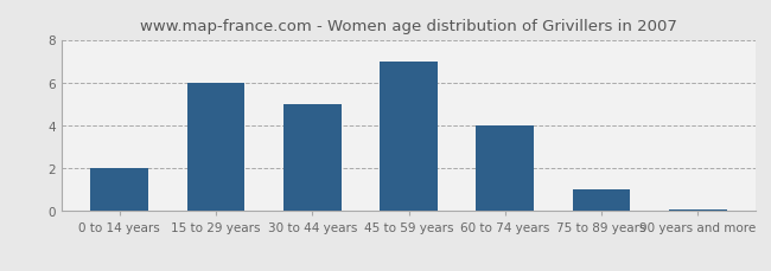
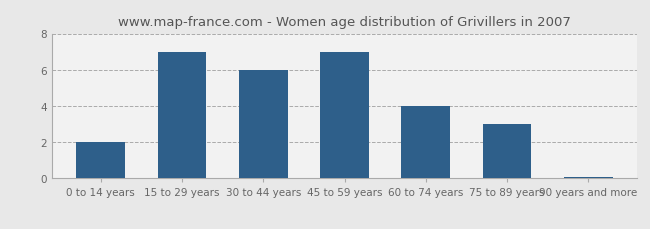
15 to 29 years: 6.0 -> 7.0
30 to 44 years: 5.0 -> 6.0
75 to 89 years: 1.0 -> 3.0
